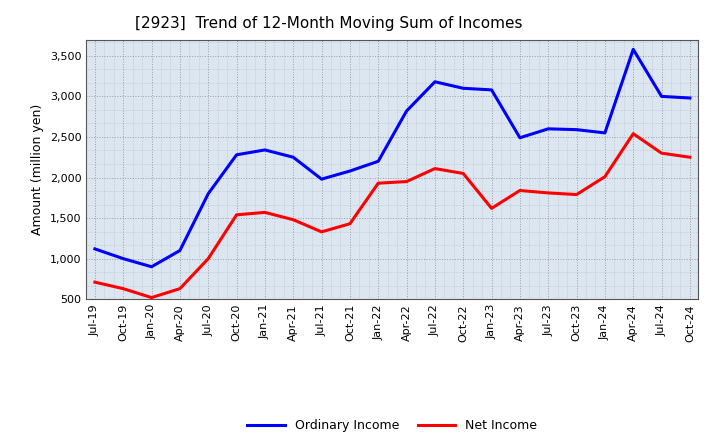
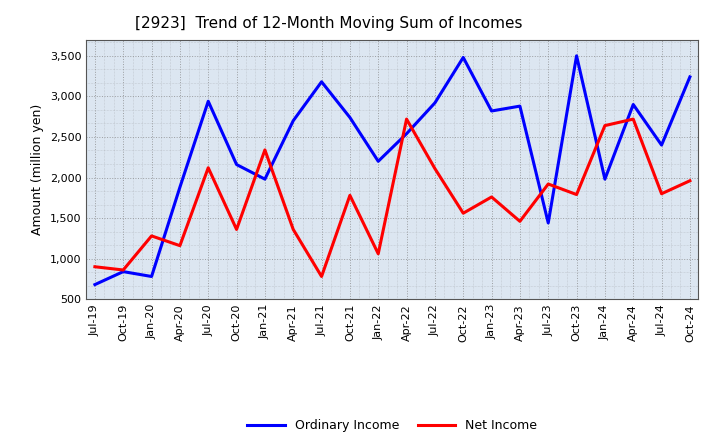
Ordinary Income/Jul-19: 1,120 -> 680
Net Income/Jul-19: 710 -> 900
Ordinary Income/Oct-19: 1,000 -> 840
Net Income/Oct-19: 630 -> 860
Ordinary Income/Jan-20: 900 -> 780
Net Income/Jan-20: 520 -> 1,280
Ordinary Income/Apr-20: 1,100 -> 1,880
Net Income/Apr-20: 630 -> 1,160
Ordinary Income/Jul-20: 1,800 -> 2,940
Net Income/Jul-20: 1,000 -> 2,120
Ordinary Income/Oct-20: 2,280 -> 2,160
Net Income/Oct-20: 1,540 -> 1,360
Ordinary Income/Jan-21: 2,340 -> 1,980
Net Income/Jan-21: 1,570 -> 2,340
Ordinary Income/Apr-21: 2,250 -> 2,700
Net Income/Apr-21: 1,480 -> 1,360
Ordinary Income/Jul-21: 1,980 -> 3,180
Net Income/Jul-21: 1,330 -> 780
Ordinary Income/Oct-21: 2,080 -> 2,740
Net Income/Oct-21: 1,430 -> 1,780
Net Income/Jan-22: 1,930 -> 1,060
Ordinary Income/Apr-22: 2,820 -> 2,540
Net Income/Apr-22: 1,950 -> 2,720
Ordinary Income/Jul-22: 3,180 -> 2,920
Ordinary Income/Oct-22: 3,100 -> 3,480
Net Income/Oct-22: 2,050 -> 1,560
Ordinary Income/Jan-23: 3,080 -> 2,820
Net Income/Jan-23: 1,620 -> 1,760
Ordinary Income/Apr-23: 2,490 -> 2,880
Net Income/Apr-23: 1,840 -> 1,460
Ordinary Income/Jul-23: 2,600 -> 1,440
Net Income/Jul-23: 1,810 -> 1,920
Ordinary Income/Oct-23: 2,590 -> 3,500
Ordinary Income/Jan-24: 2,550 -> 1,980
Net Income/Jan-24: 2,010 -> 2,640
Ordinary Income/Apr-24: 3,580 -> 2,900
Net Income/Apr-24: 2,540 -> 2,720
Ordinary Income/Jul-24: 3,000 -> 2,400
Net Income/Jul-24: 2,300 -> 1,800
Ordinary Income/Oct-24: 2,980 -> 3,240
Net Income/Oct-24: 2,250 -> 1,960
